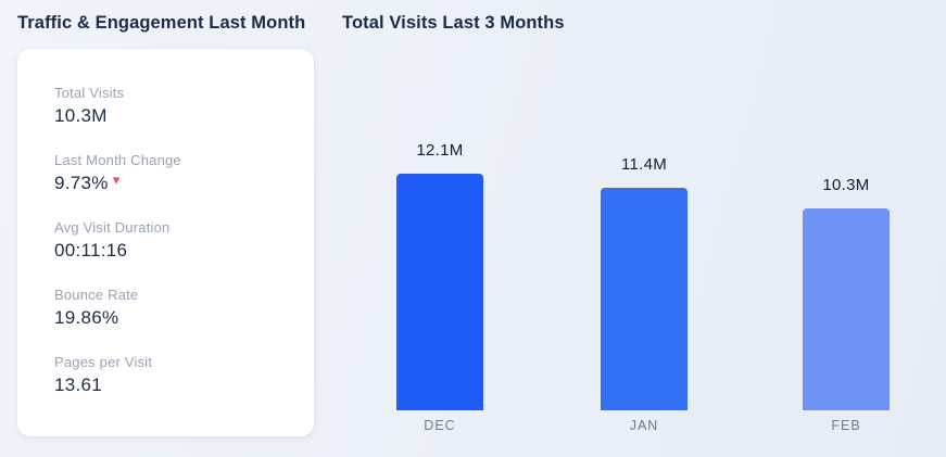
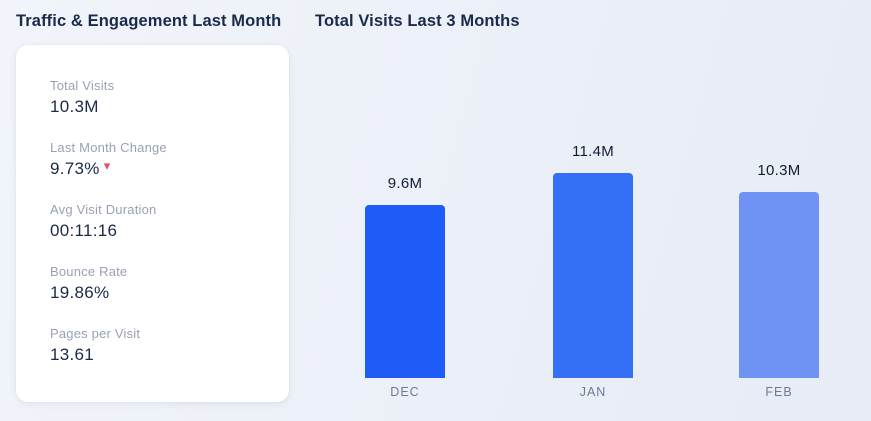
DEC: 12.1M -> 9.6M
